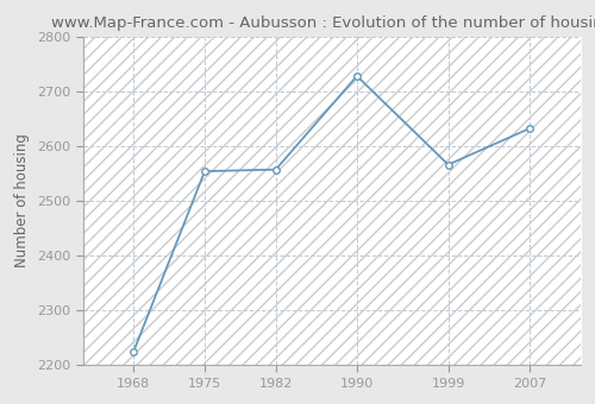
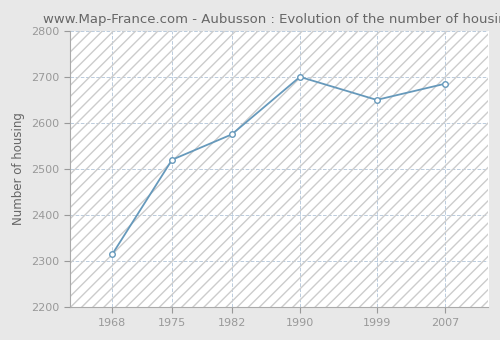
1968: 2225 -> 2315
1975: 2554 -> 2520
1982: 2557 -> 2575
1990: 2728 -> 2700
1999: 2566 -> 2650
2007: 2632 -> 2685
